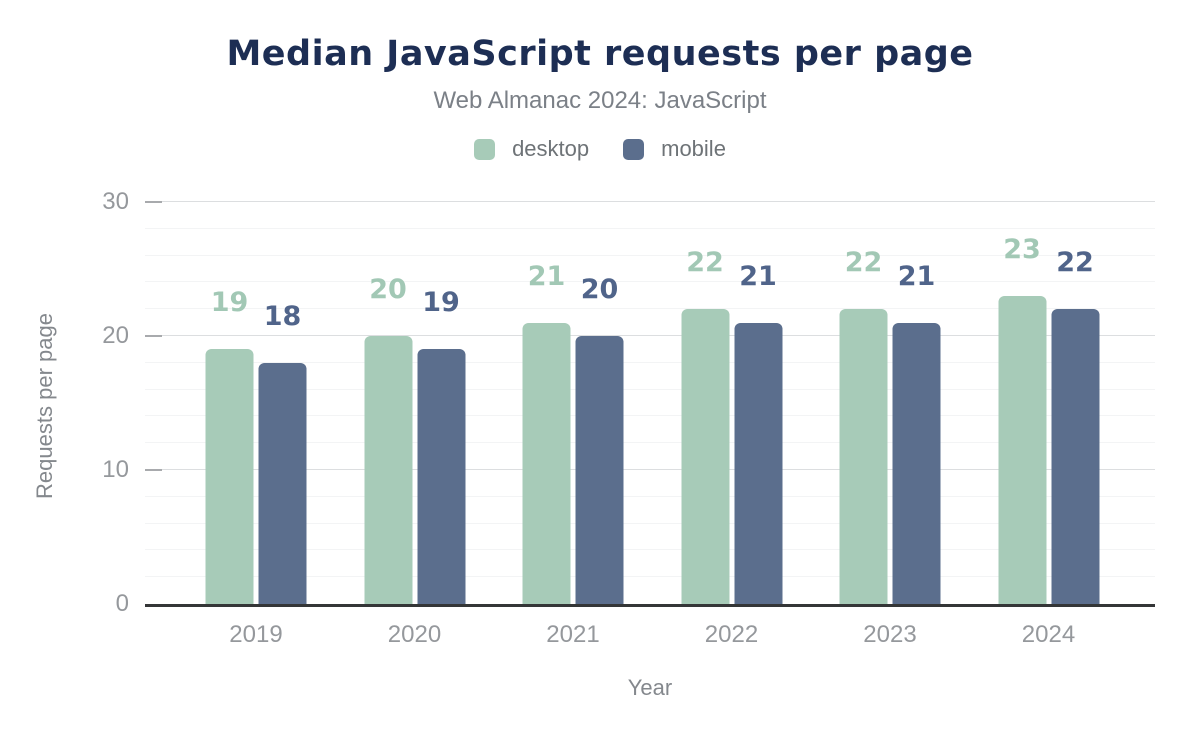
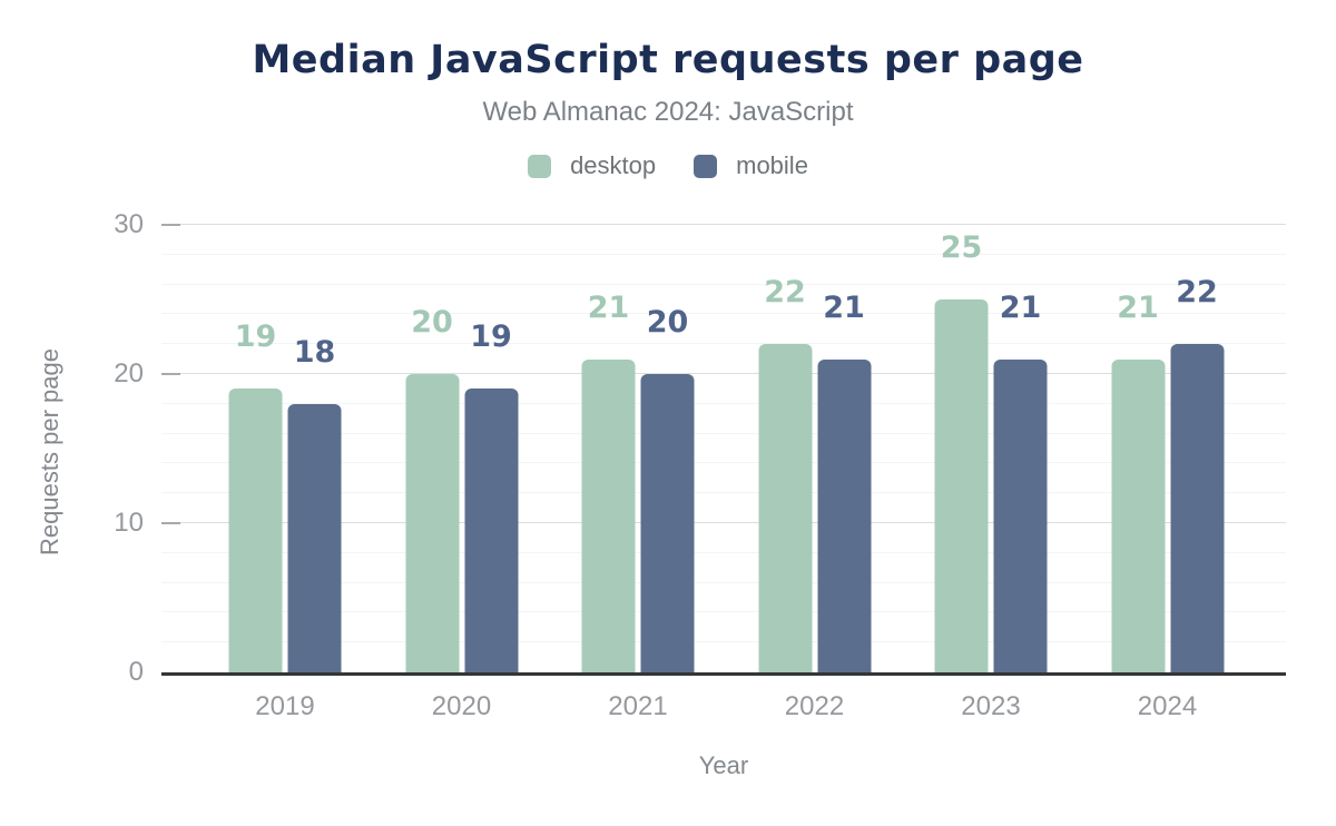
desktop/2023: 22 -> 25
desktop/2024: 23 -> 21
